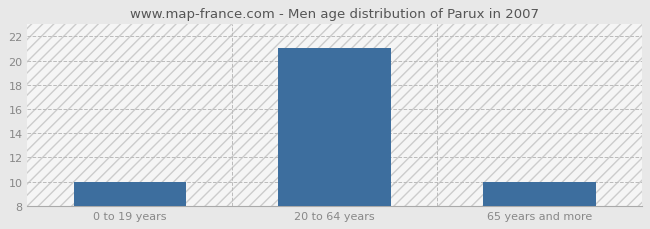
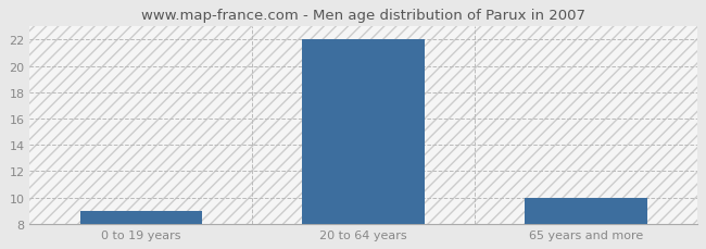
0 to 19 years: 10 -> 9
20 to 64 years: 21 -> 22
